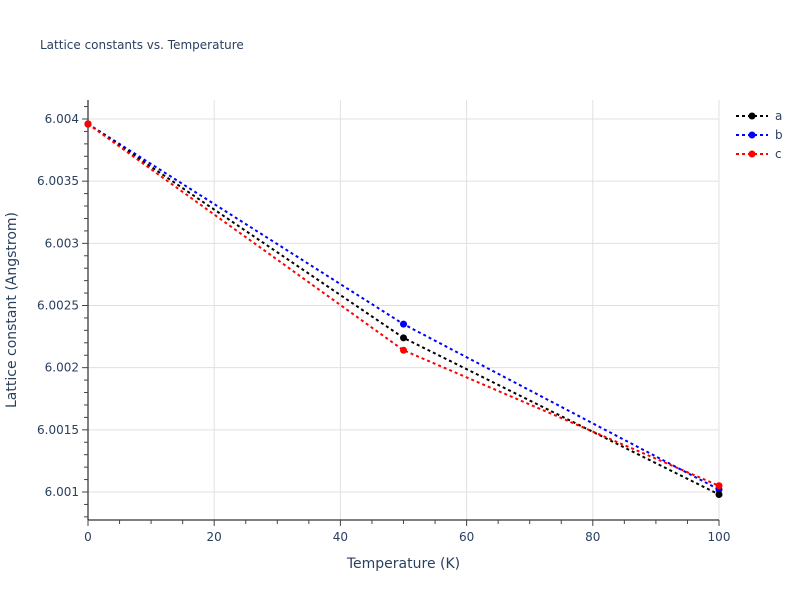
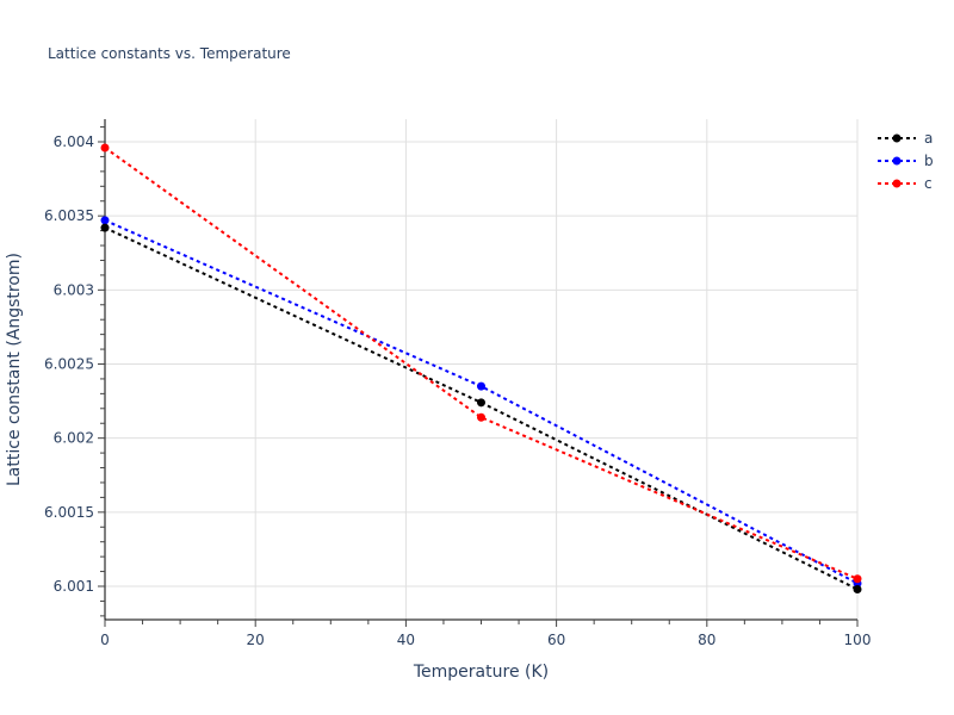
a/0: 6.00396 -> 6.00342
b/0: 6.00396 -> 6.00347
